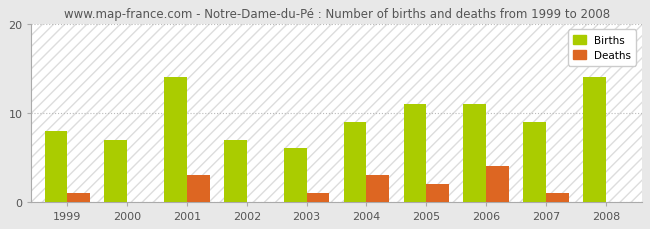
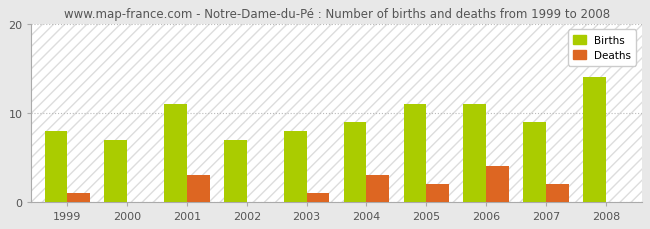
Births/2001: 14 -> 11
Births/2003: 6 -> 8
Deaths/2007: 1 -> 2
